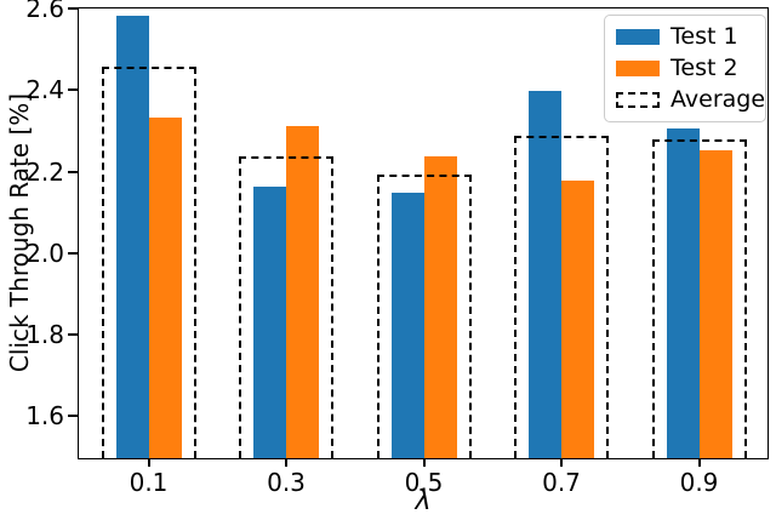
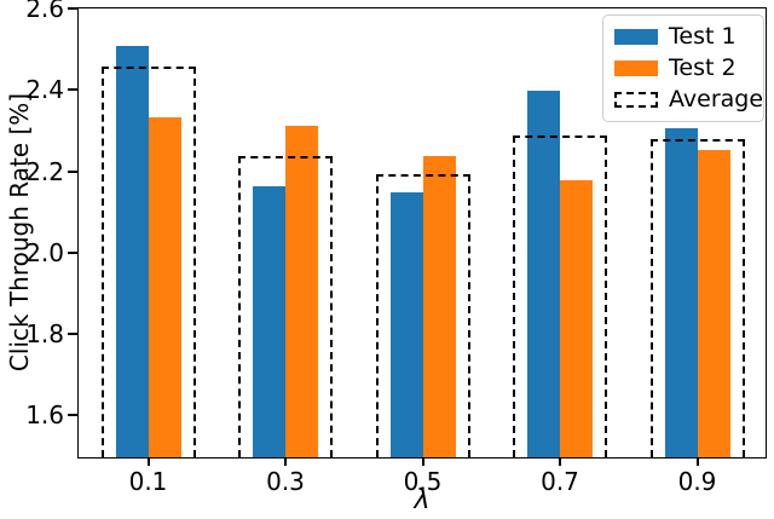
Test 1/0.1: 2.58 -> 2.51
